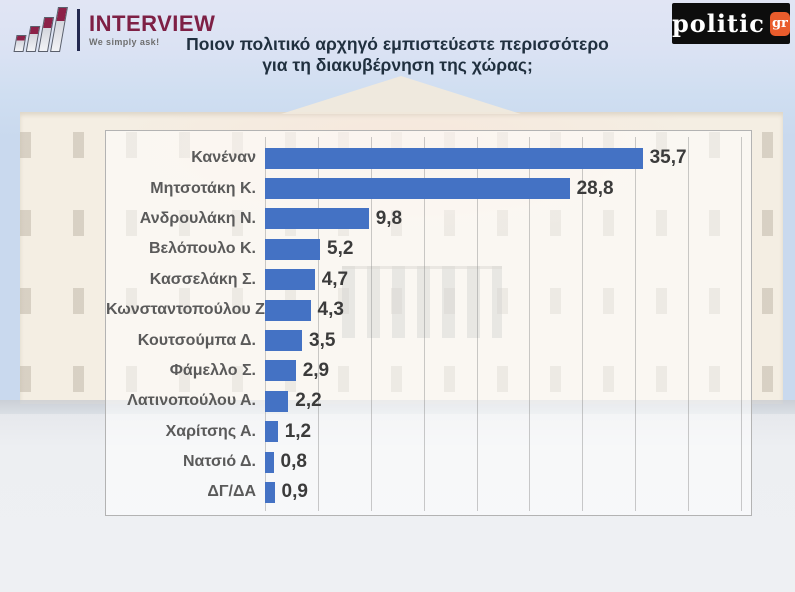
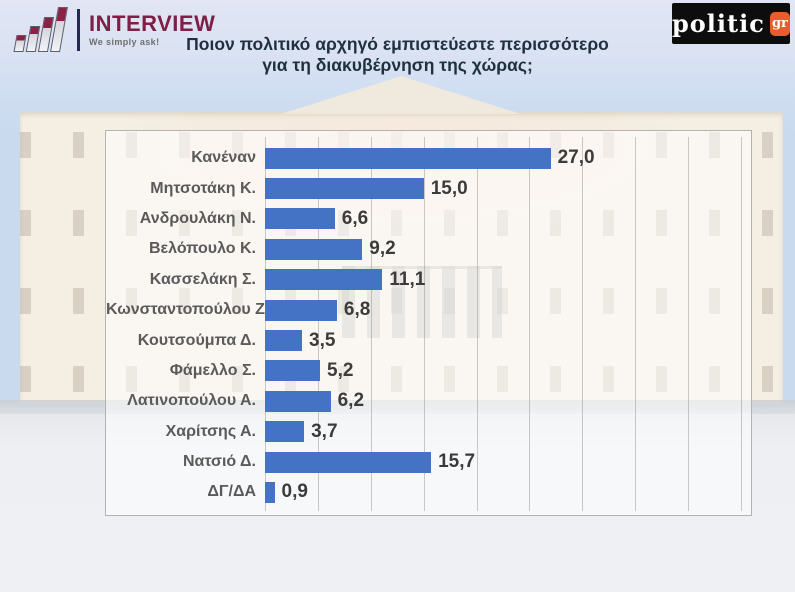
Κανέναν: 35,7 -> 27,0
Μητσοτάκη Κ.: 28,8 -> 15,0
Ανδρουλάκη Ν.: 9,8 -> 6,6
Βελόπουλο Κ.: 5,2 -> 9,2
Κασσελάκη Σ.: 4,7 -> 11,1
Κωνσταντοπούλου Ζ.: 4,3 -> 6,8
Φάμελλο Σ.: 2,9 -> 5,2
Λατινοπούλου Α.: 2,2 -> 6,2
Χαρίτσης Α.: 1,2 -> 3,7
Νατσιό Δ.: 0,8 -> 15,7
